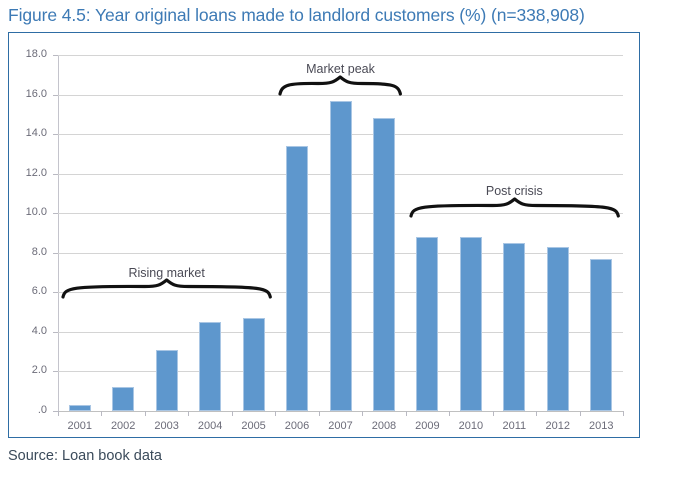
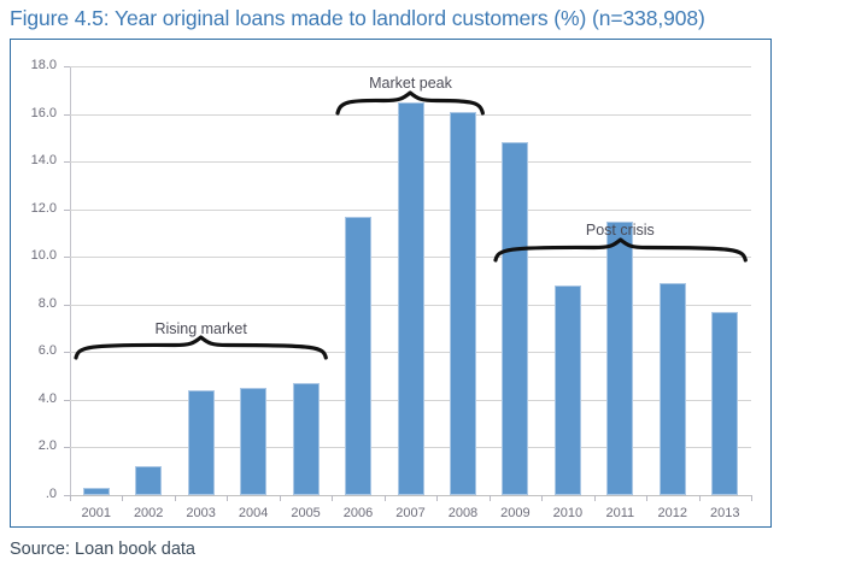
2003: 3.1 -> 4.4
2006: 13.4 -> 11.7
2007: 15.7 -> 16.5
2008: 14.8 -> 16.1
2009: 8.8 -> 14.8
2011: 8.5 -> 11.5
2012: 8.3 -> 8.9
